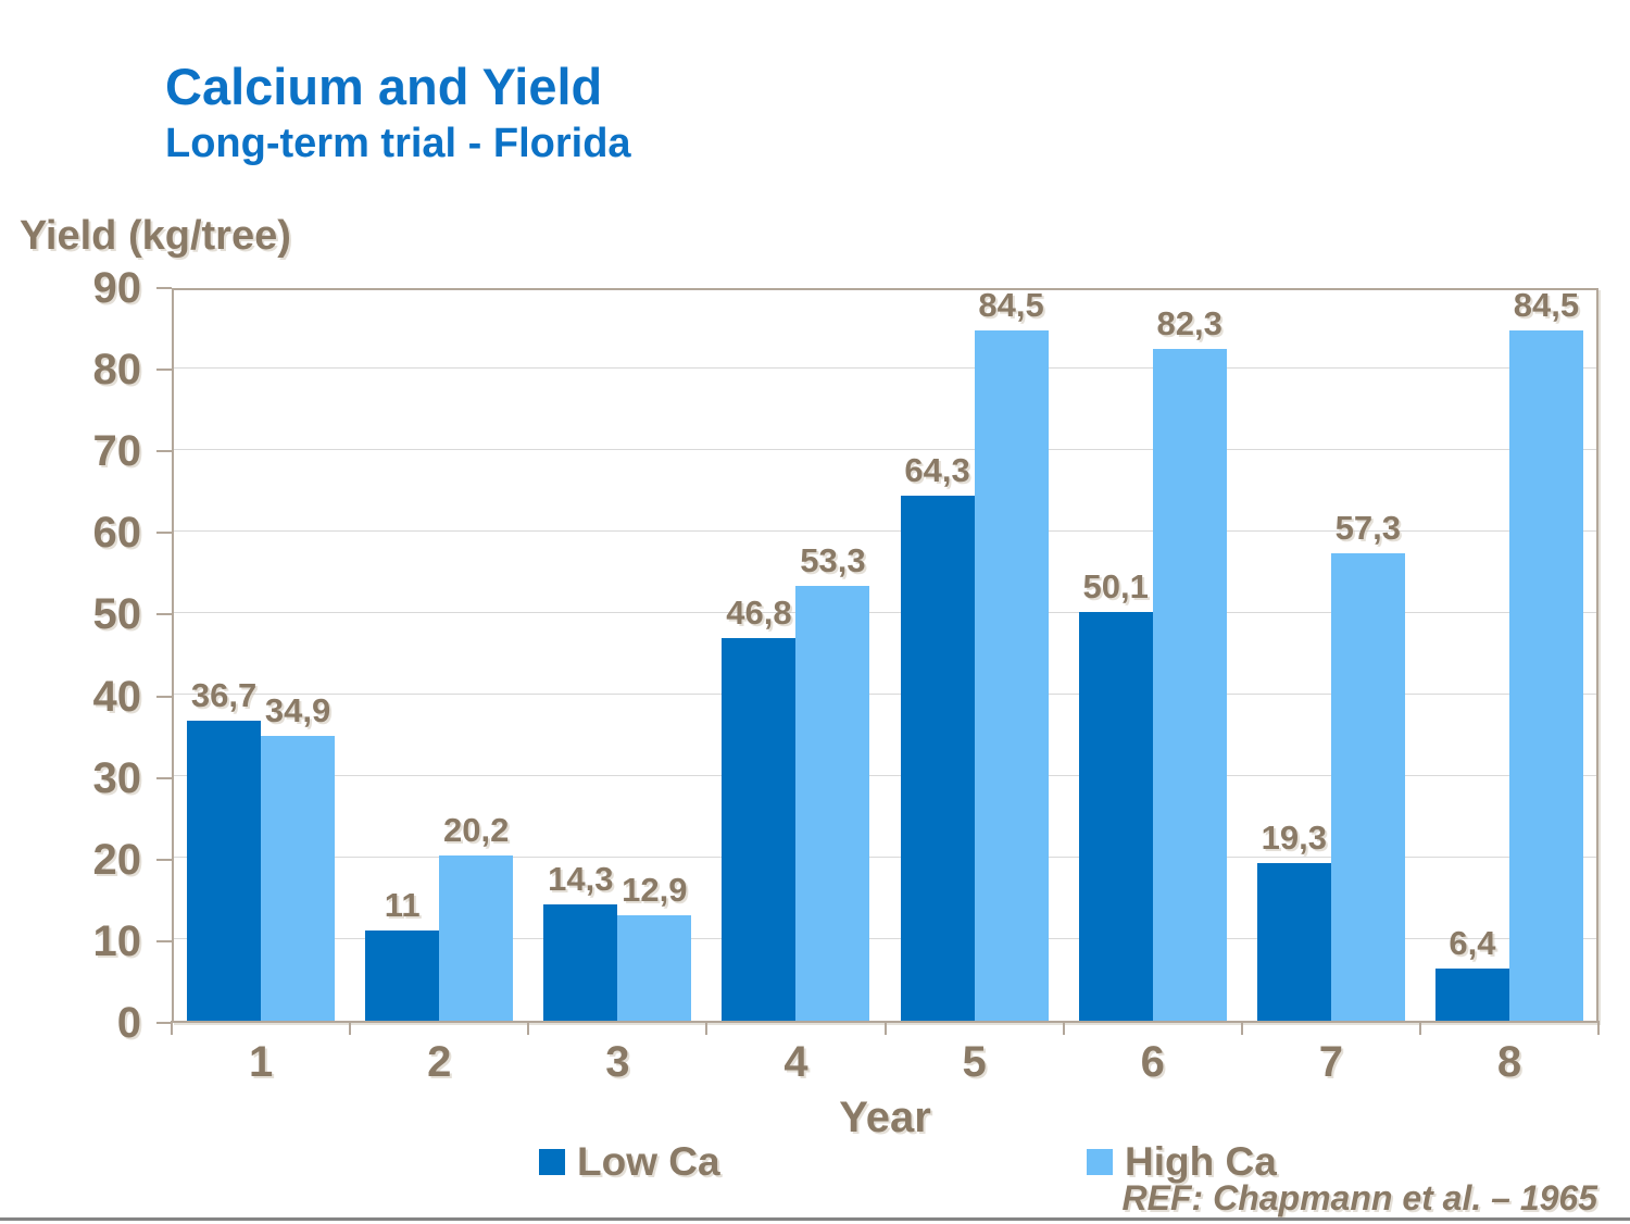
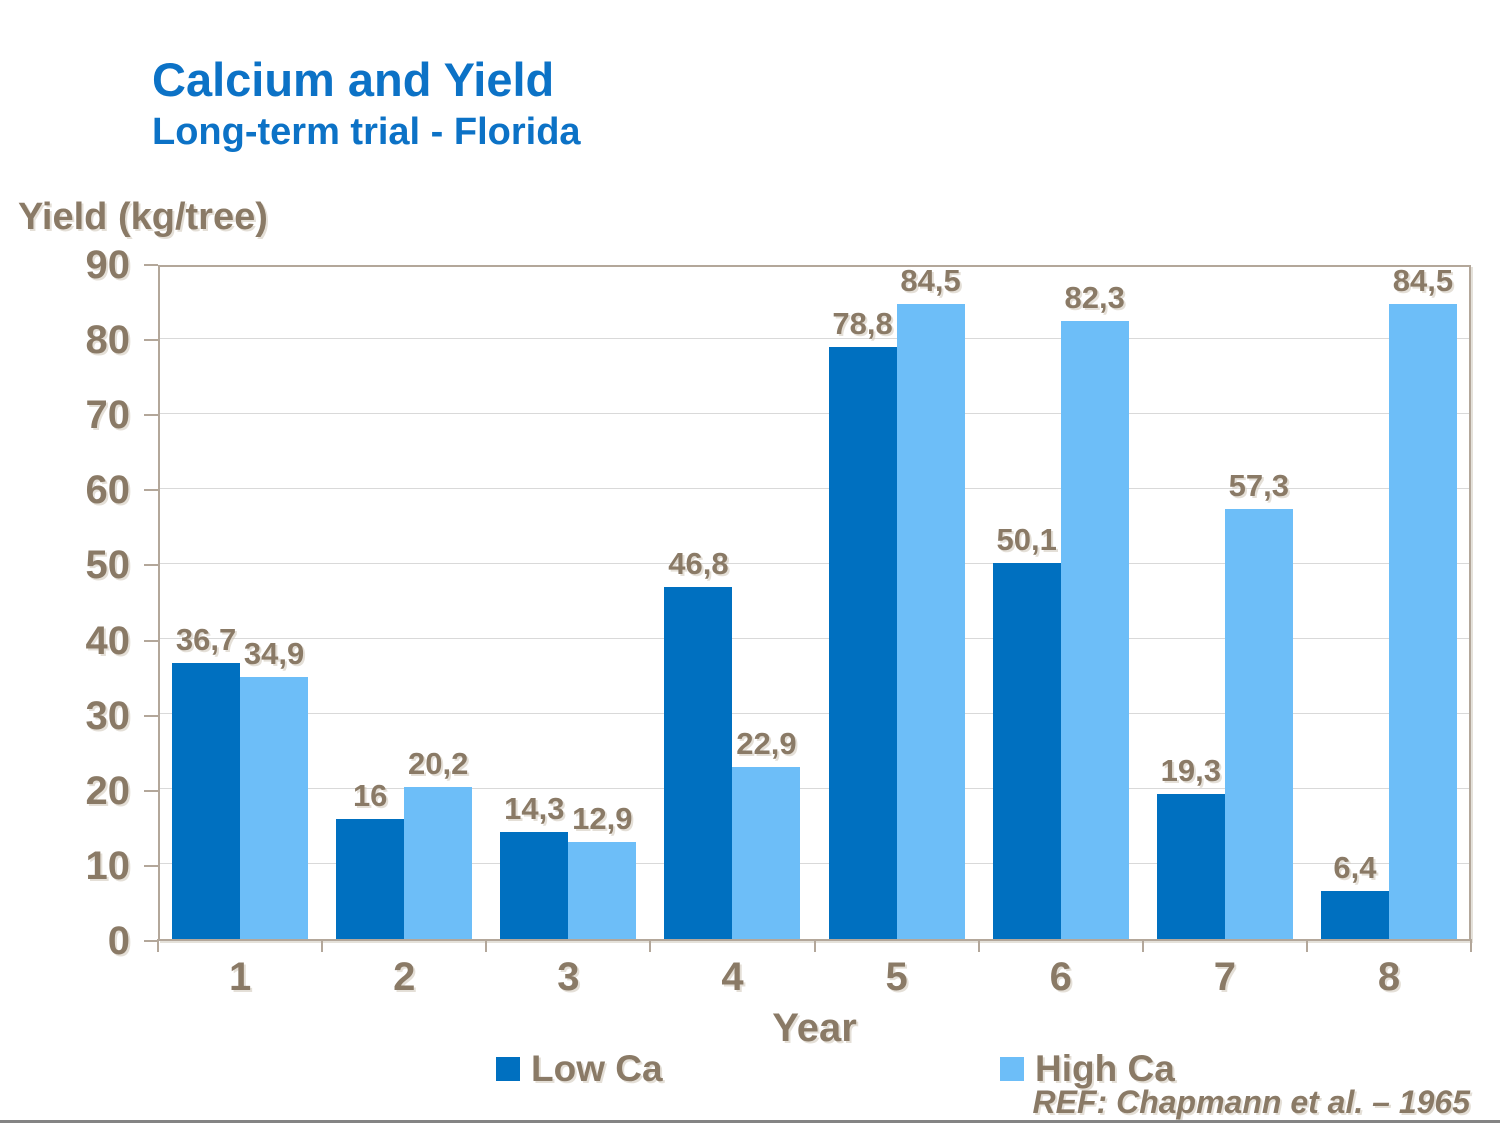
Low Ca/2: 11 -> 16
High Ca/4: 53,3 -> 22,9
Low Ca/5: 64,3 -> 78,8
